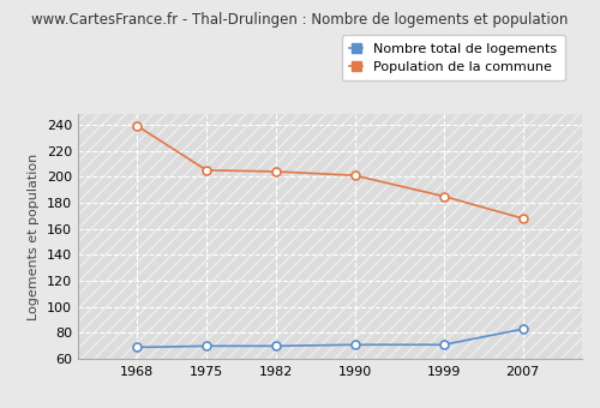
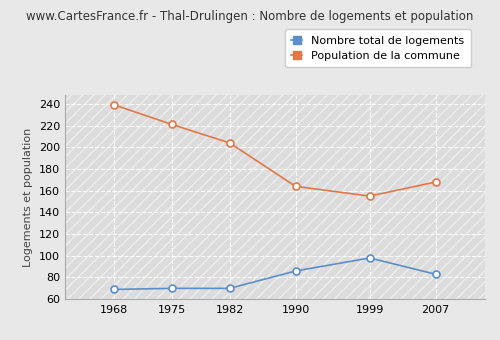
Population de la commune/1975: 205 -> 221
Nombre total de logements/1990: 71 -> 86
Population de la commune/1990: 201 -> 164
Nombre total de logements/1999: 71 -> 98
Population de la commune/1999: 185 -> 155
